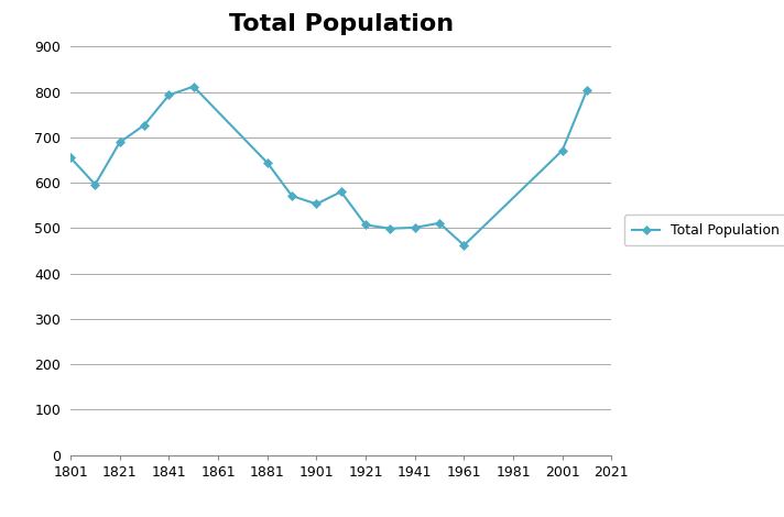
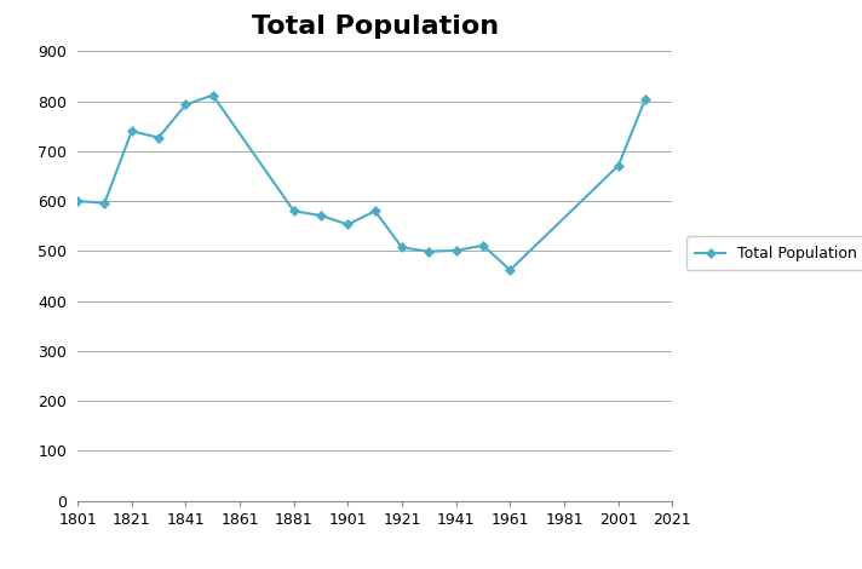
1801: 655 -> 600
1821: 689 -> 740
1881: 644 -> 580
